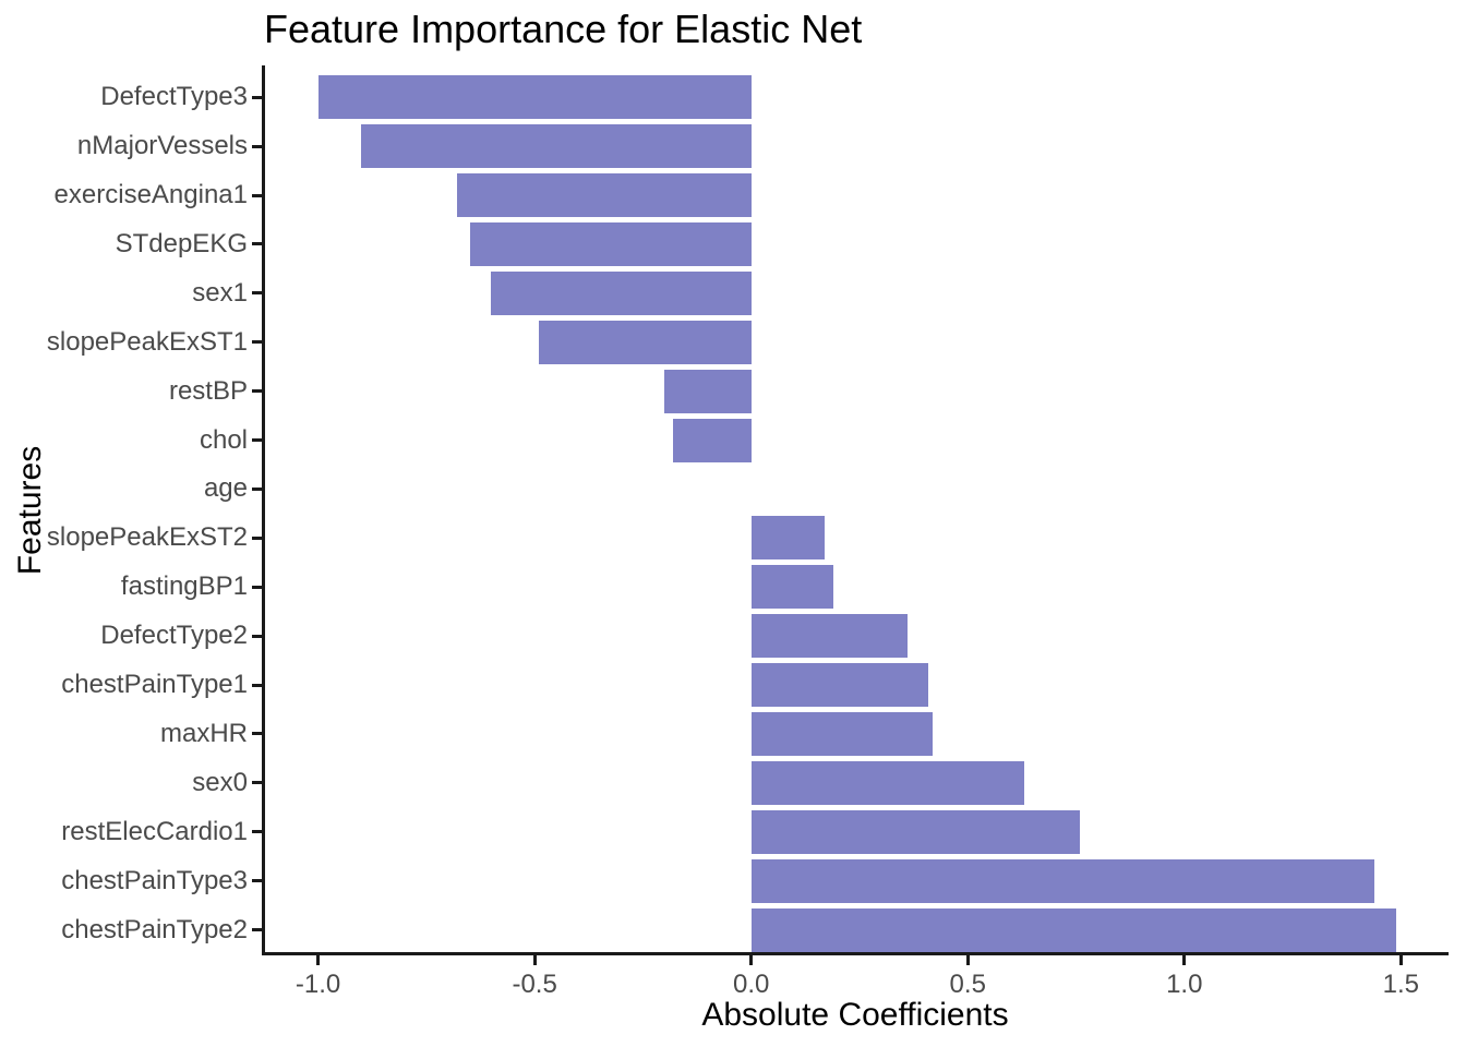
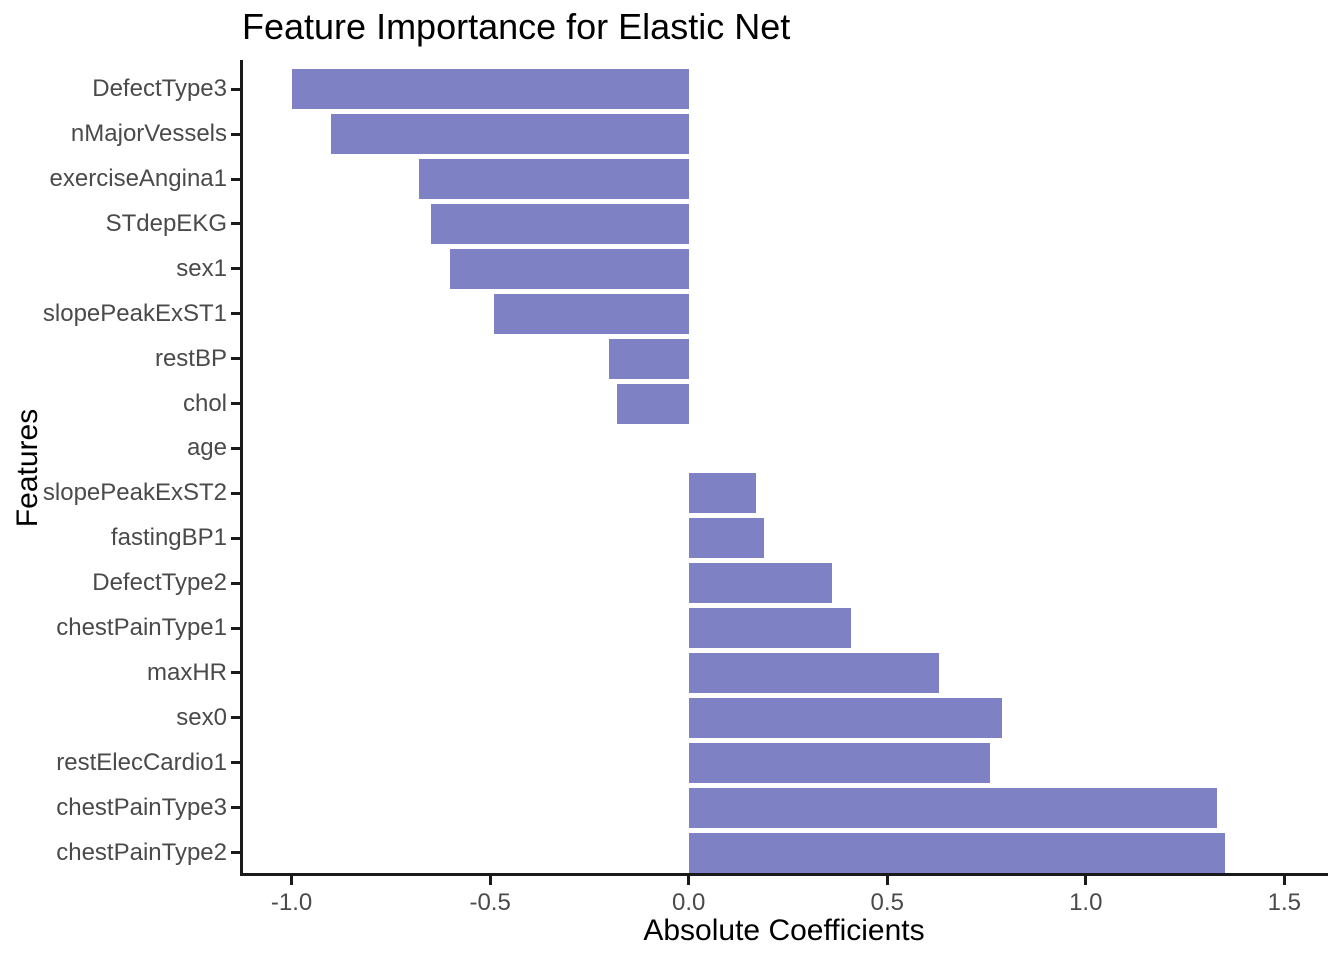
maxHR: 0.42 -> 0.63
sex0: 0.63 -> 0.79
chestPainType3: 1.44 -> 1.33
chestPainType2: 1.49 -> 1.35
